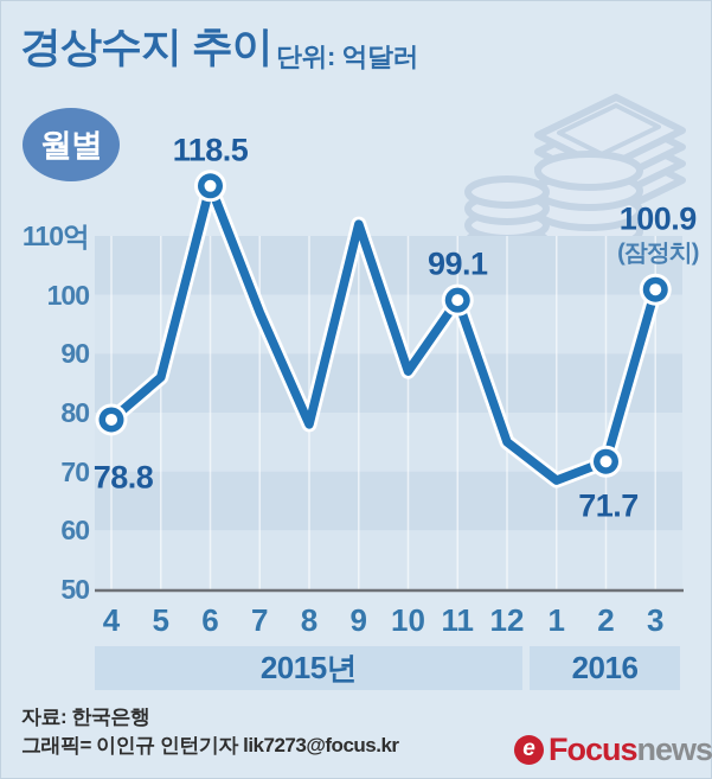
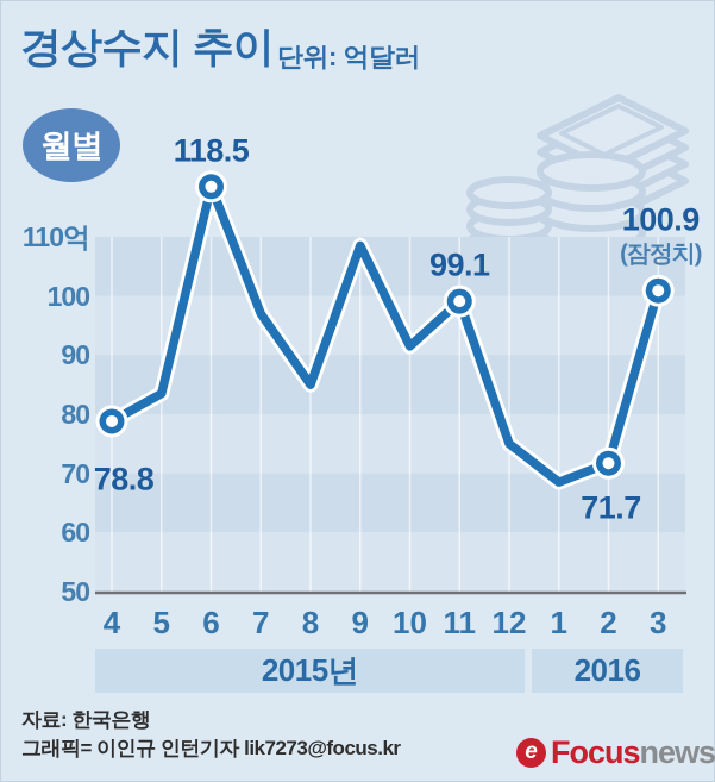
5: 86 -> 84
8: 78 -> 85
9: 112 -> 108
10: 87 -> 92
